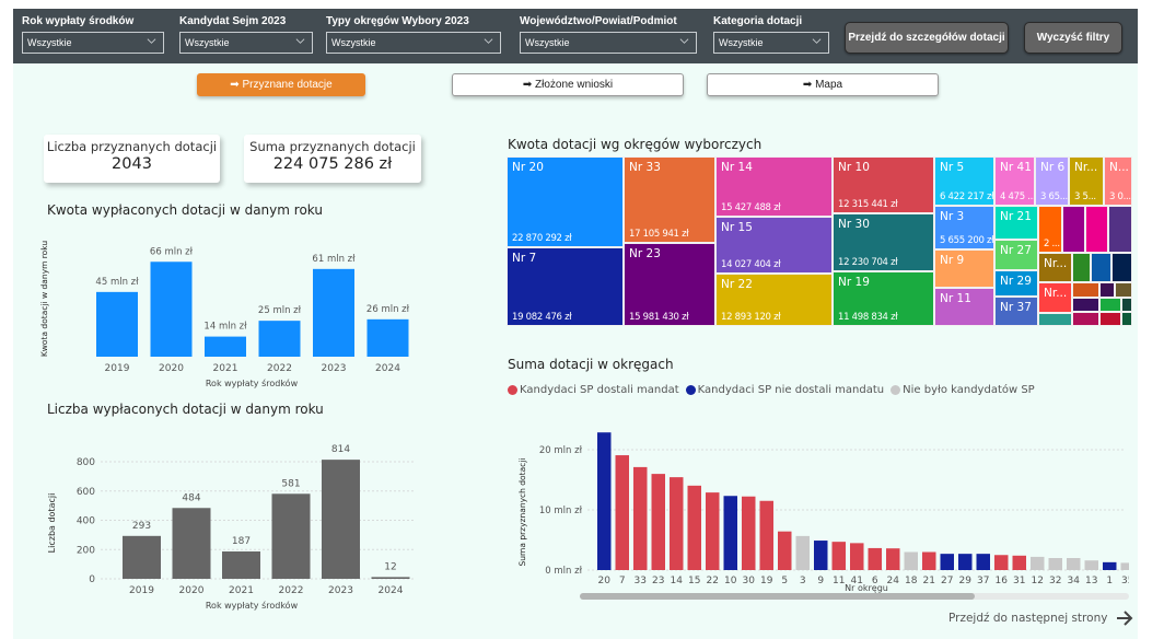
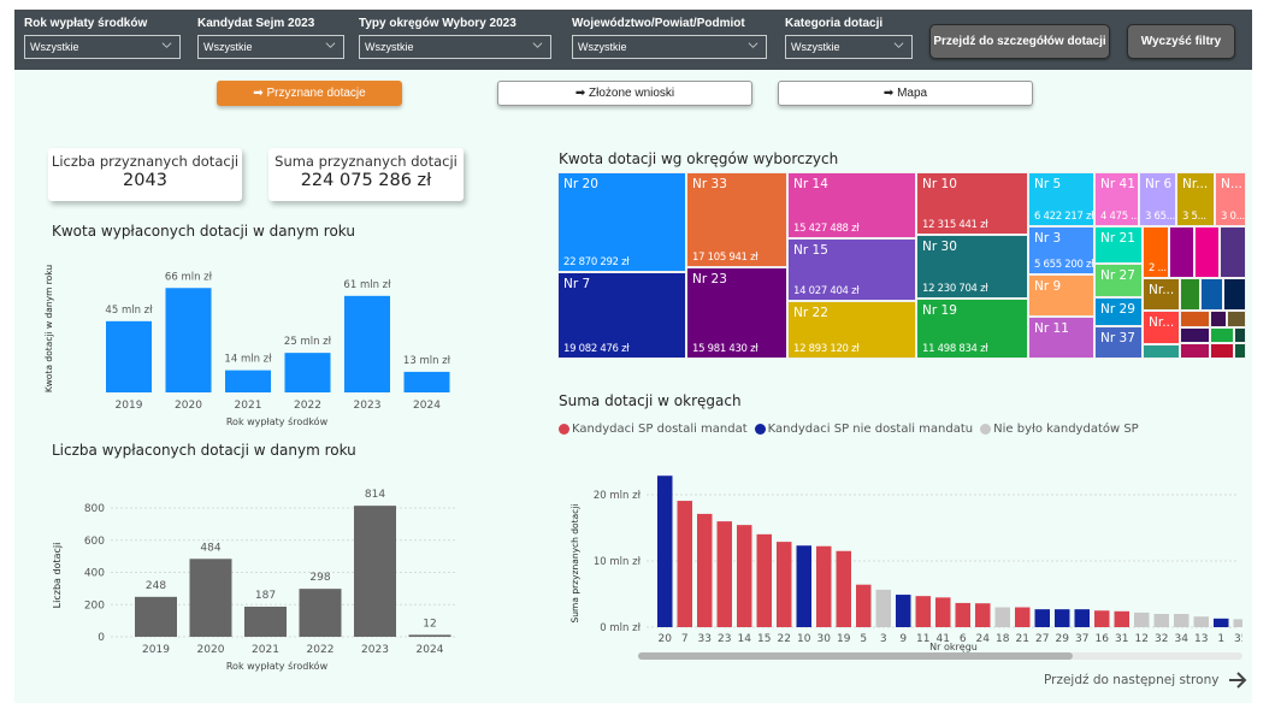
Kwota wypłaconych dotacji w danym roku/2024: 26 -> 13
Liczba wypłaconych dotacji w danym roku/2019: 293 -> 248
Liczba wypłaconych dotacji w danym roku/2022: 581 -> 298
